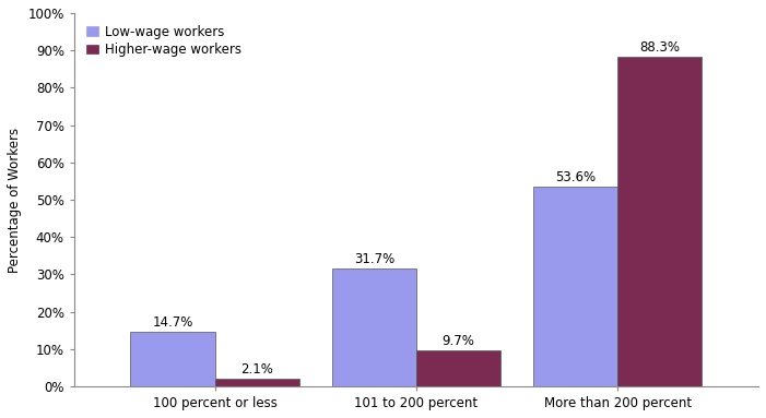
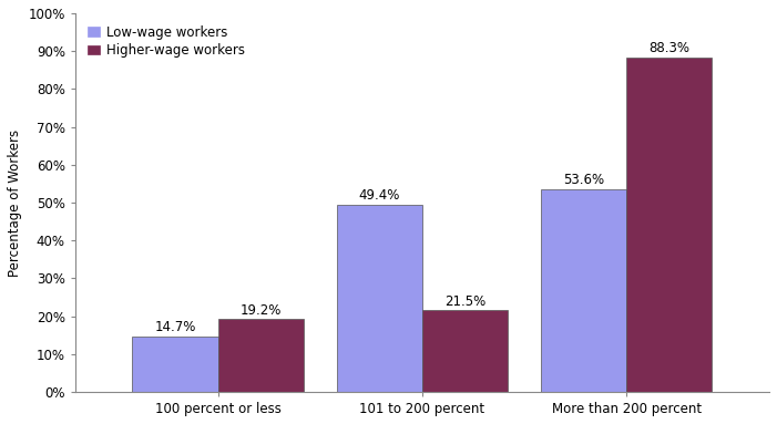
Higher-wage workers/100 percent or less: 2.1% -> 19.2%
Low-wage workers/101 to 200 percent: 31.7% -> 49.4%
Higher-wage workers/101 to 200 percent: 9.7% -> 21.5%
